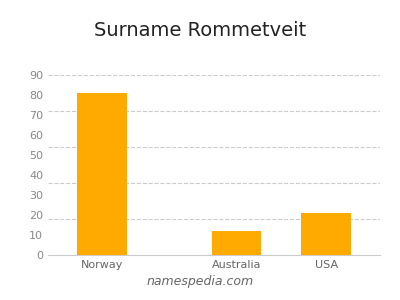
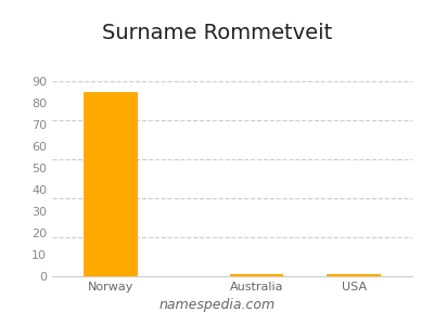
Norway: 81 -> 85
Australia: 12 -> 1
USA: 21 -> 1
